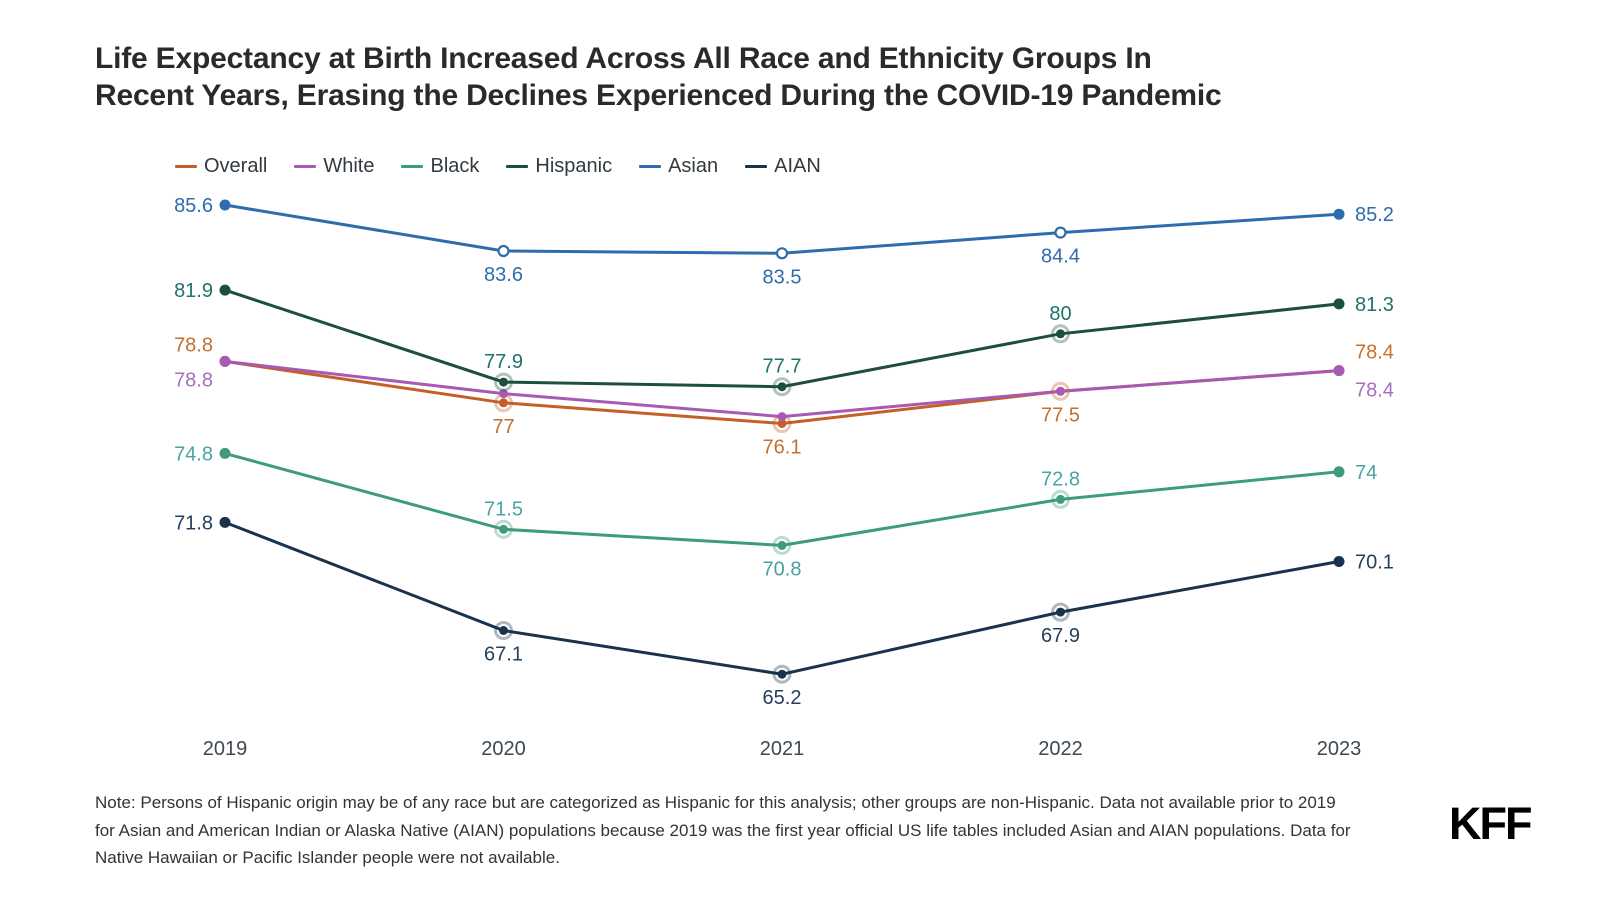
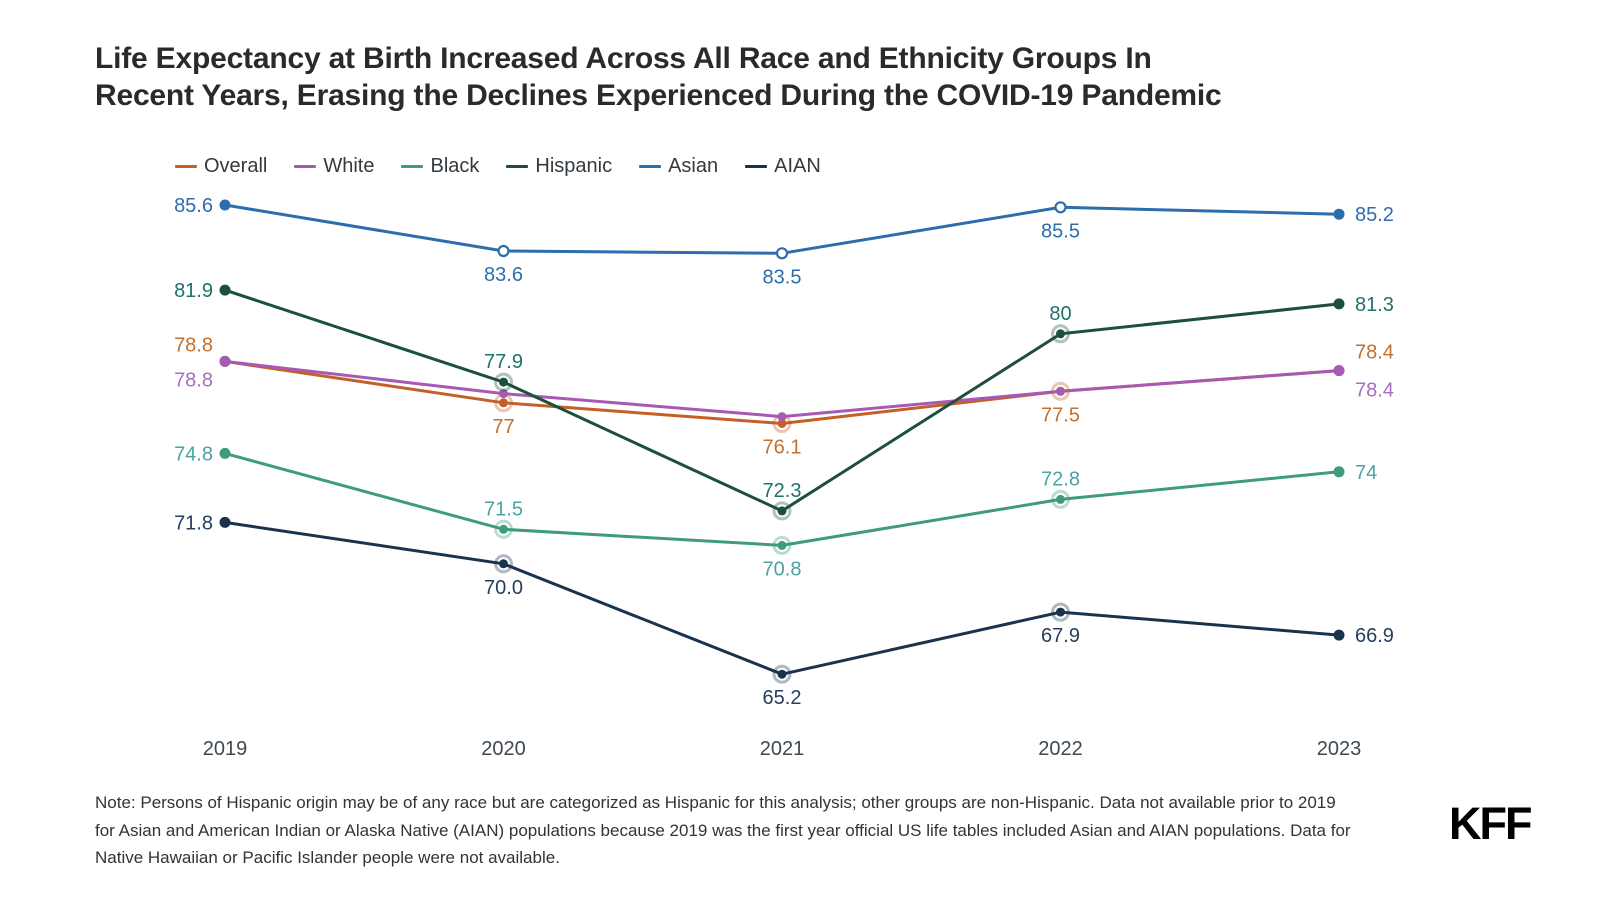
AIAN/2020: 67.1 -> 70.0
Hispanic/2021: 77.7 -> 72.3
Asian/2022: 84.4 -> 85.5
AIAN/2023: 70.1 -> 66.9
